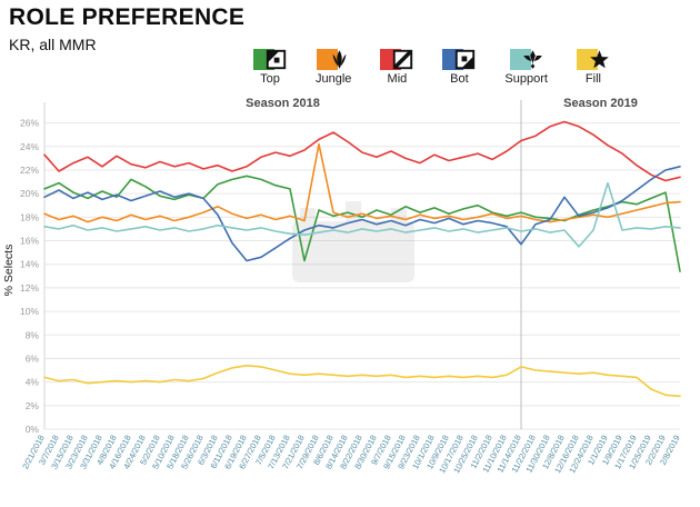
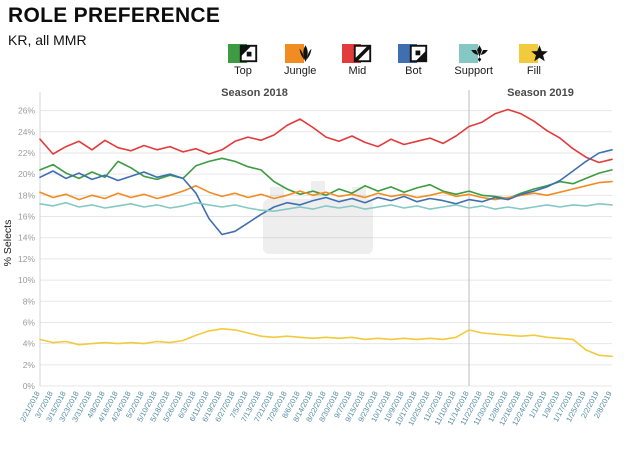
Top/7/21/2018: 14.3% -> 19.3%
Jungle/7/29/2018: 24.2% -> 18.0%
Bot/11/14/2018: 15.7% -> 17.6%
Bot/12/8/2018: 19.7% -> 17.6%
Support/12/16/2018: 15.5% -> 16.7%
Support/1/1/2019: 20.9% -> 17.1%
Top/2/8/2019: 13.4% -> 20.4%
